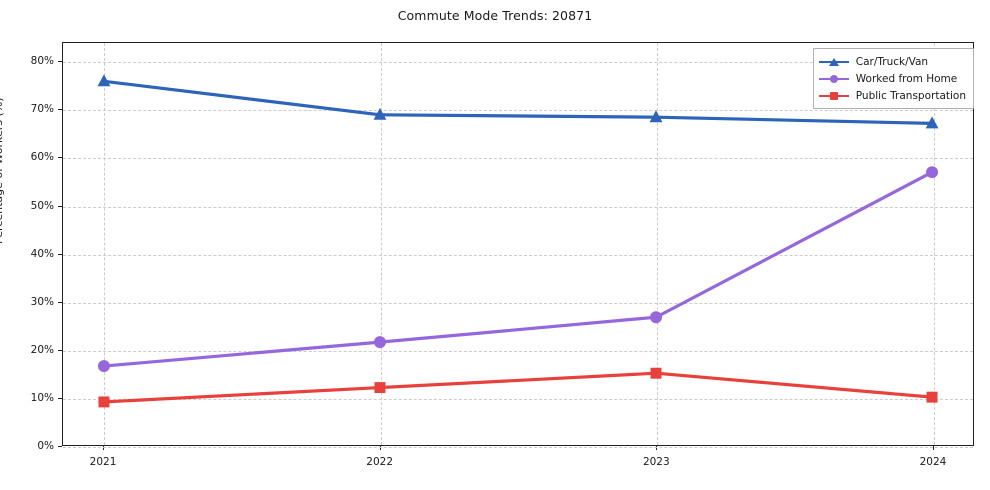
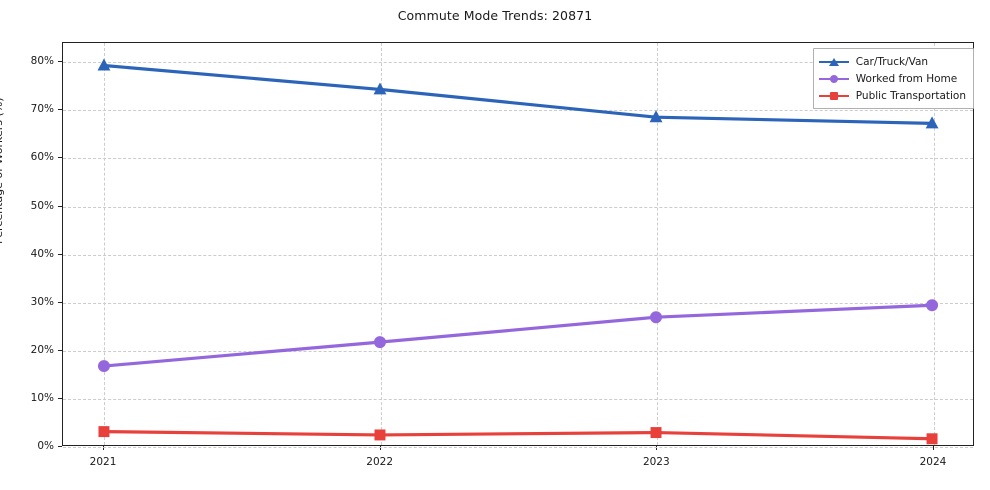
Car/Truck/Van/2021: 76% -> 79%
Public Transportation/2021: 9% -> 3%
Car/Truck/Van/2022: 69% -> 74%
Public Transportation/2022: 12% -> 2%
Public Transportation/2023: 15% -> 3%
Worked from Home/2024: 57% -> 29%
Public Transportation/2024: 10% -> 1%
